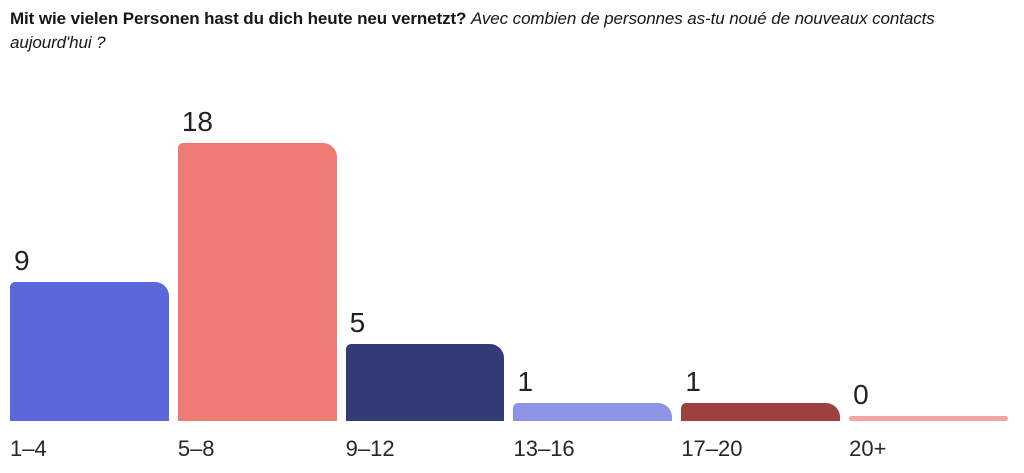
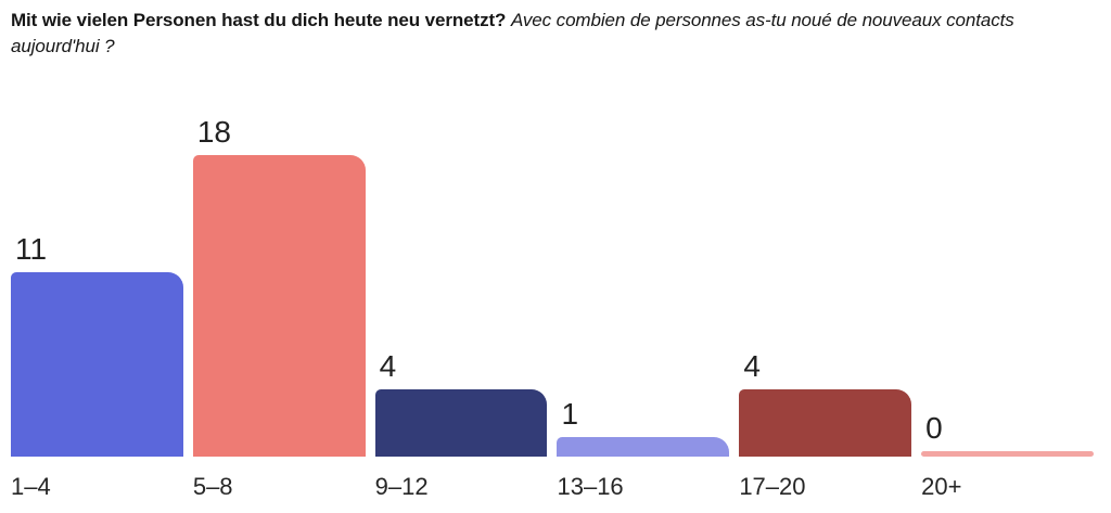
1–4: 9 -> 11
9–12: 5 -> 4
17–20: 1 -> 4
